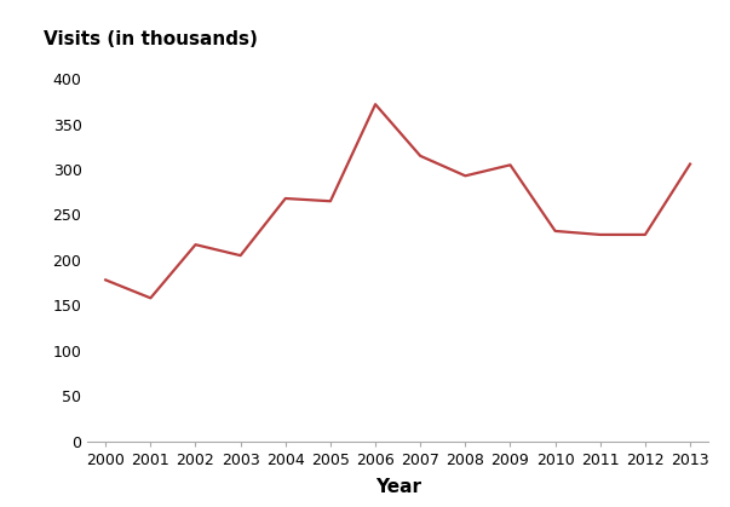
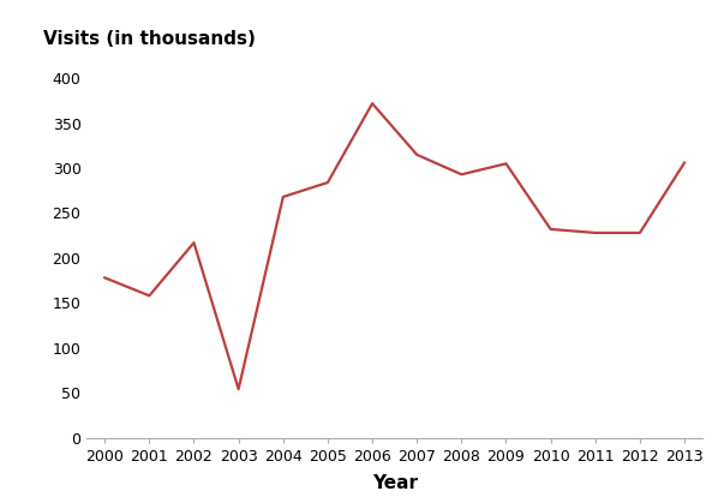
2003: 205 -> 54
2005: 265 -> 284
